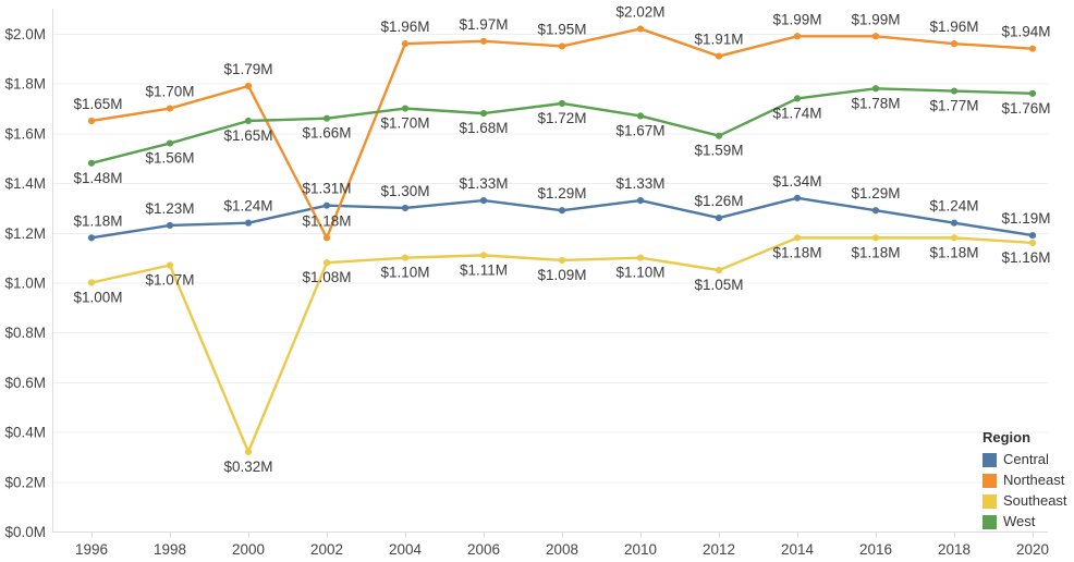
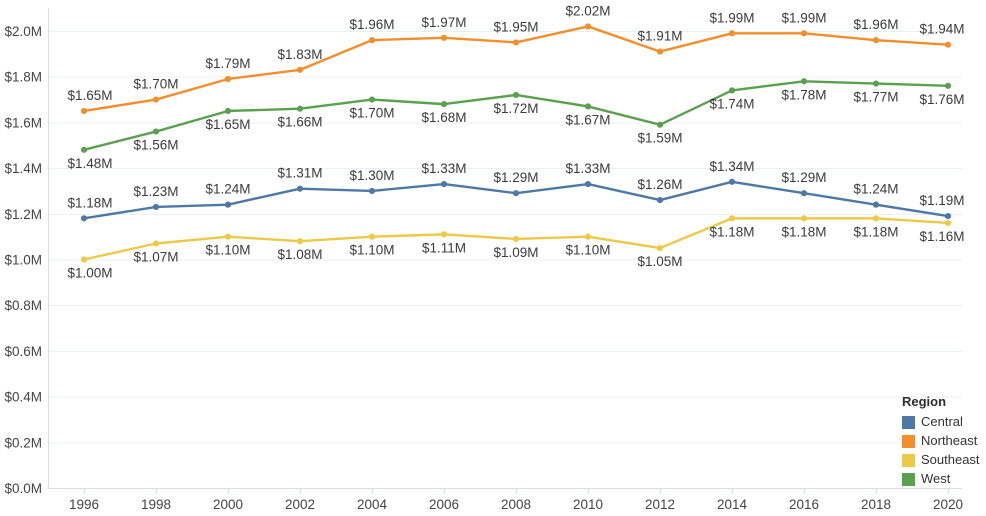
Southeast/2000: $0.32M -> $1.10M
Northeast/2002: $1.18M -> $1.83M
